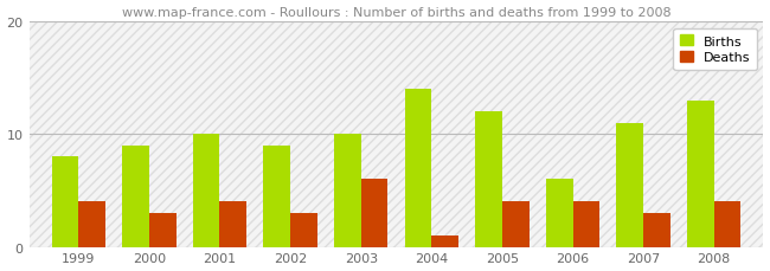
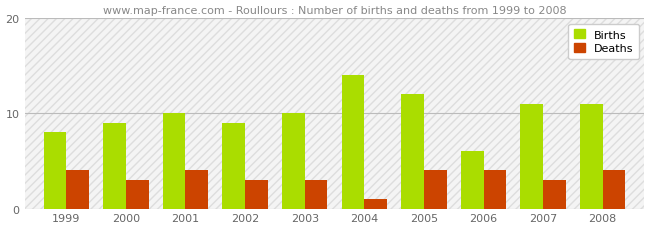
Deaths/2003: 6 -> 3
Births/2008: 13 -> 11
